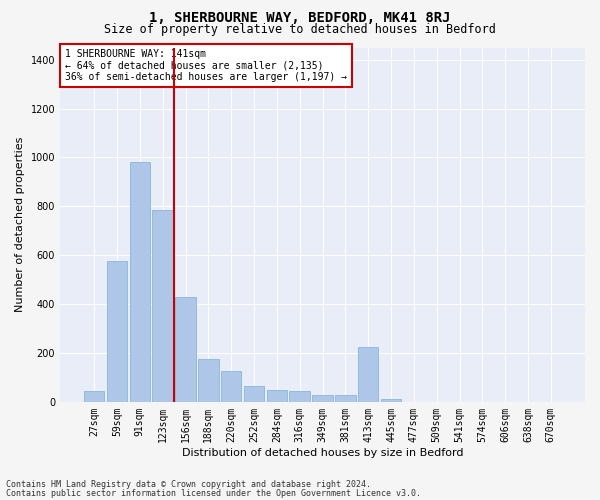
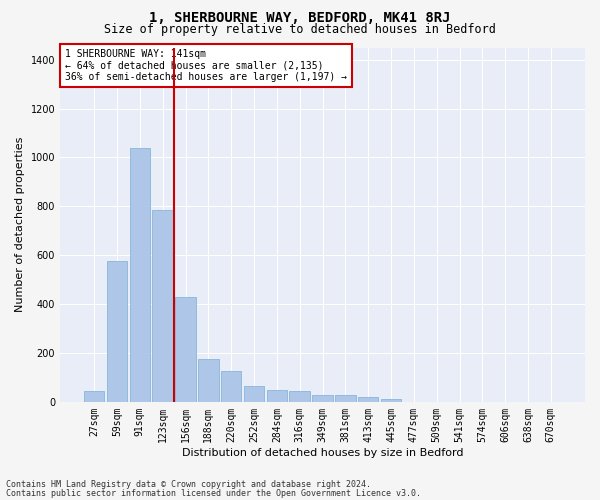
91sqm: 980 -> 1038
413sqm: 225 -> 20
